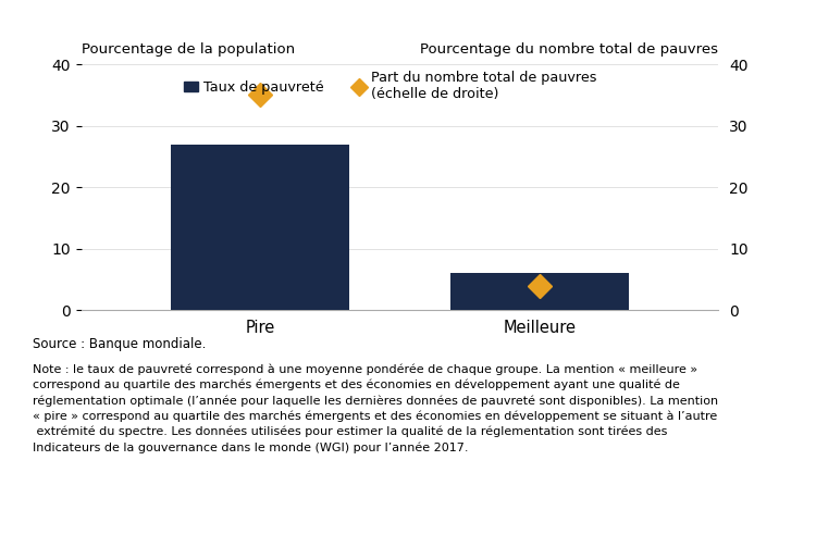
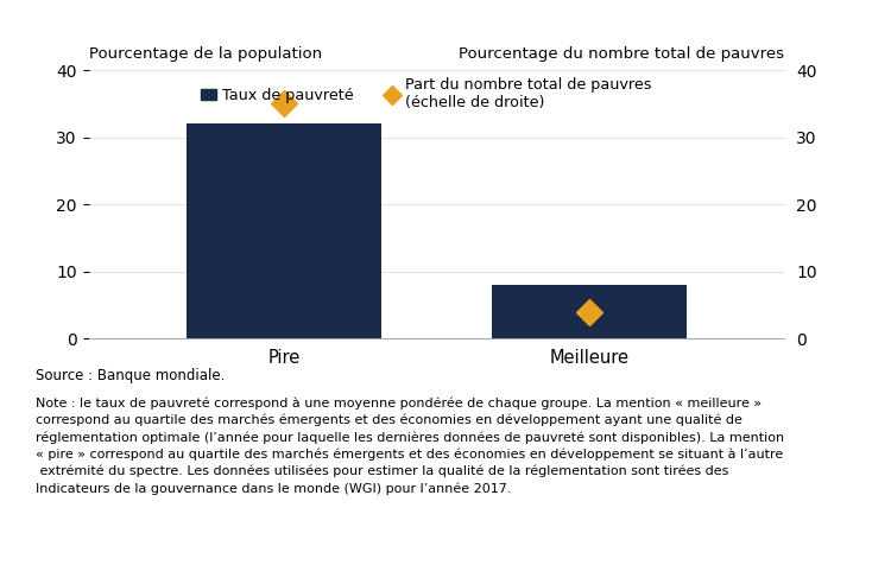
Pire: 27 -> 32
Meilleure: 6 -> 8
